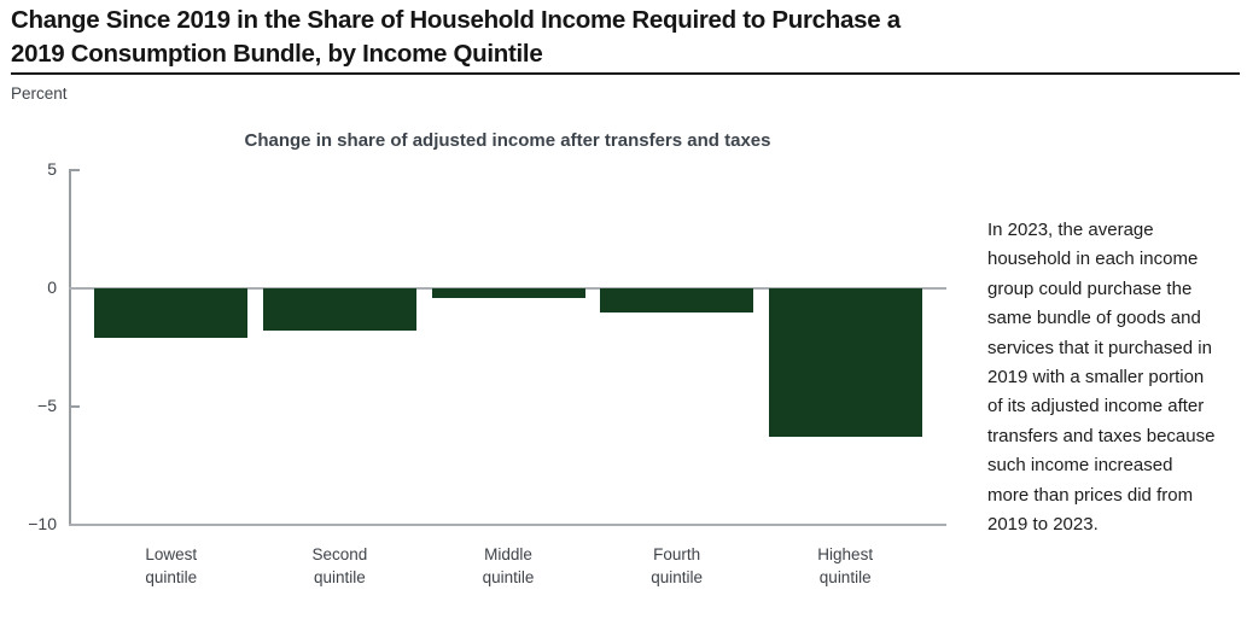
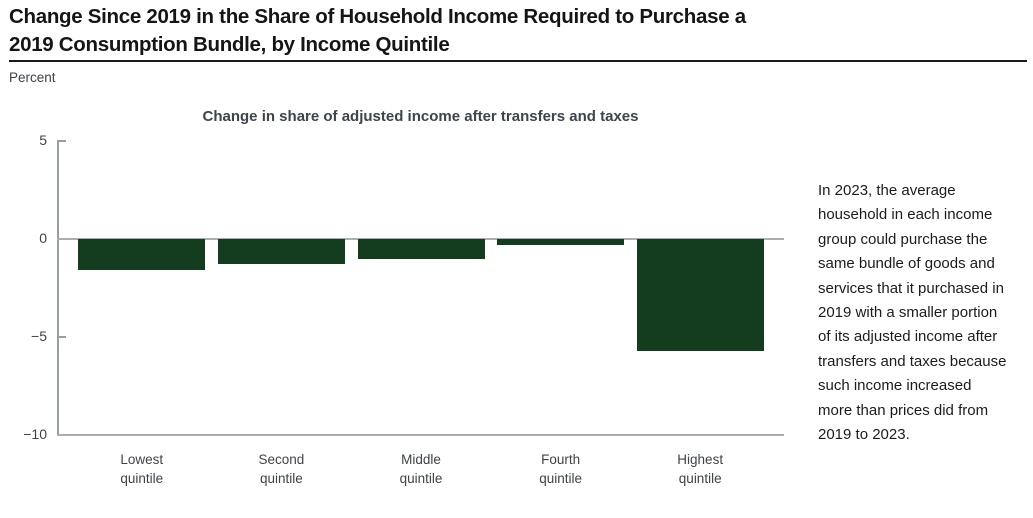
Lowest quintile: -2.1 -> -1.6
Second quintile: -1.8 -> -1.3
Middle quintile: -0.4 -> -1.0
Fourth quintile: -1.0 -> -0.3
Highest quintile: -6.3 -> -5.7
